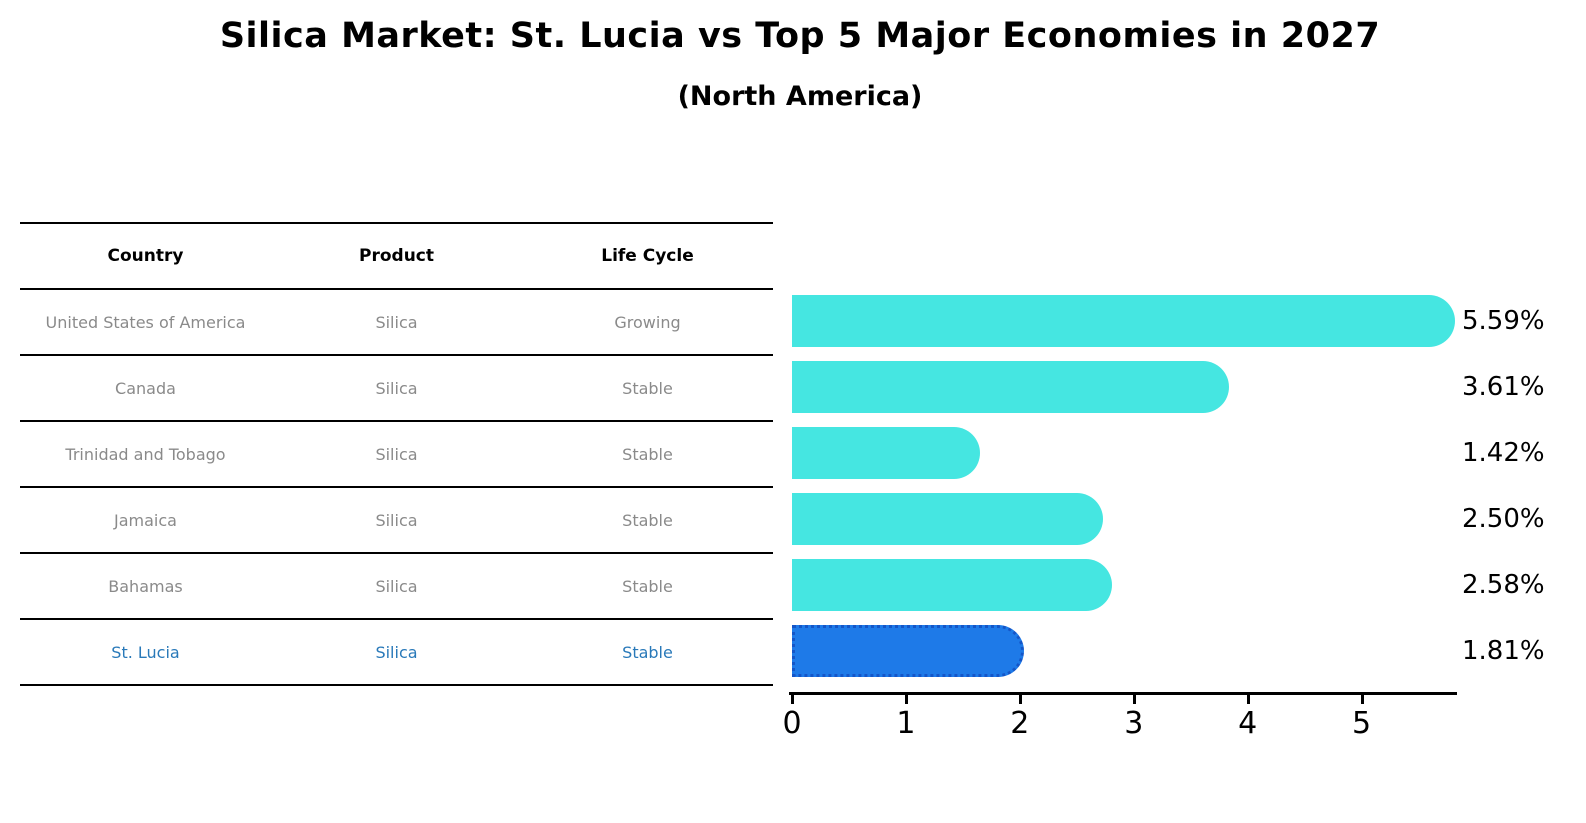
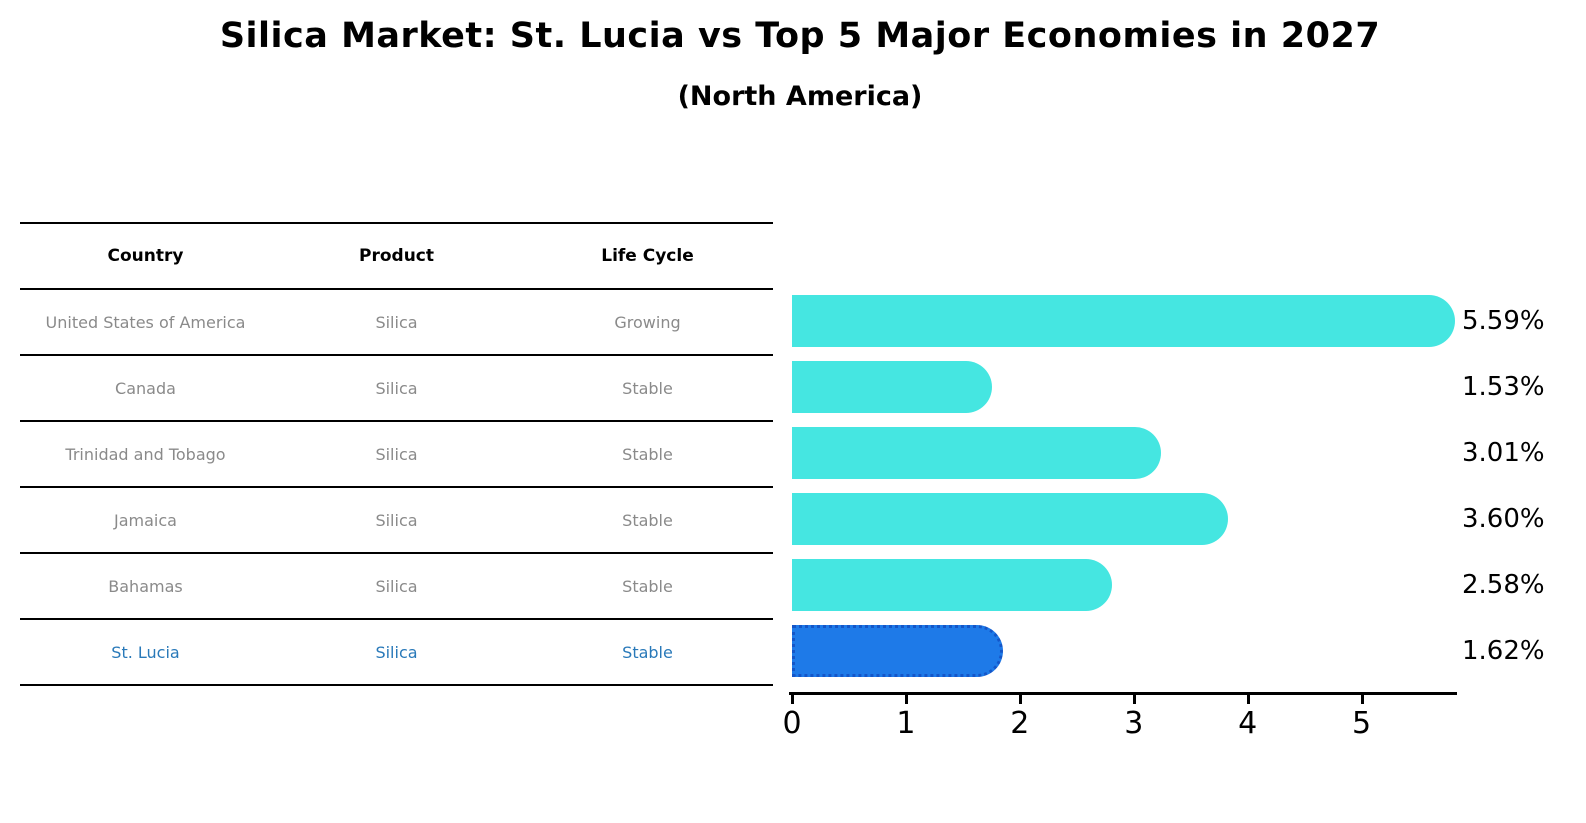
Canada: 3.61% -> 1.53%
Trinidad and Tobago: 1.42% -> 3.01%
Jamaica: 2.50% -> 3.60%
St. Lucia: 1.81% -> 1.62%
